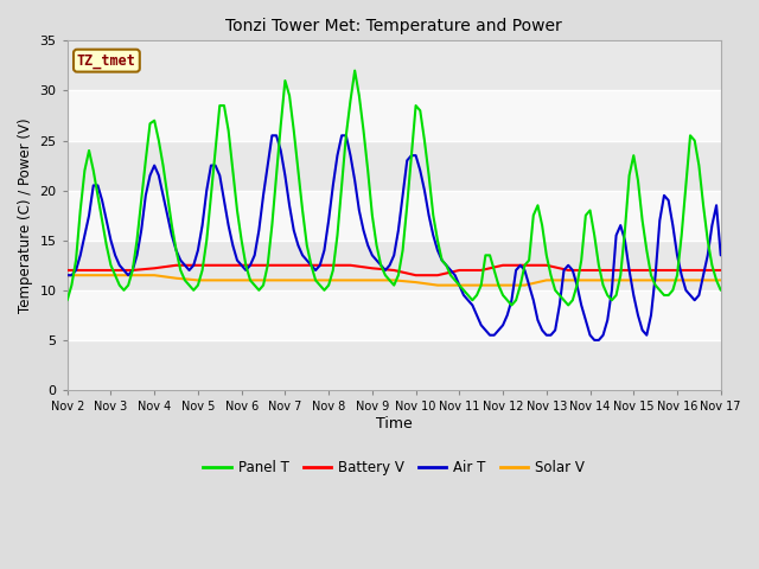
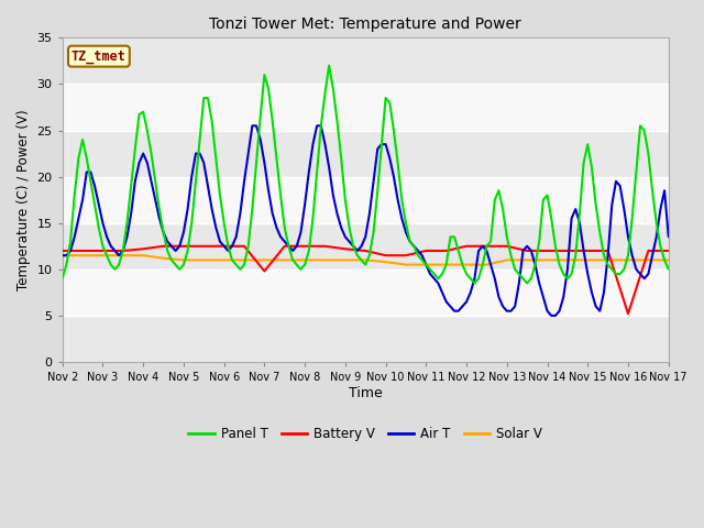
Battery V/Nov 7: 12.5 -> 9.8
Battery V/Nov 16: 12.0 -> 5.2
